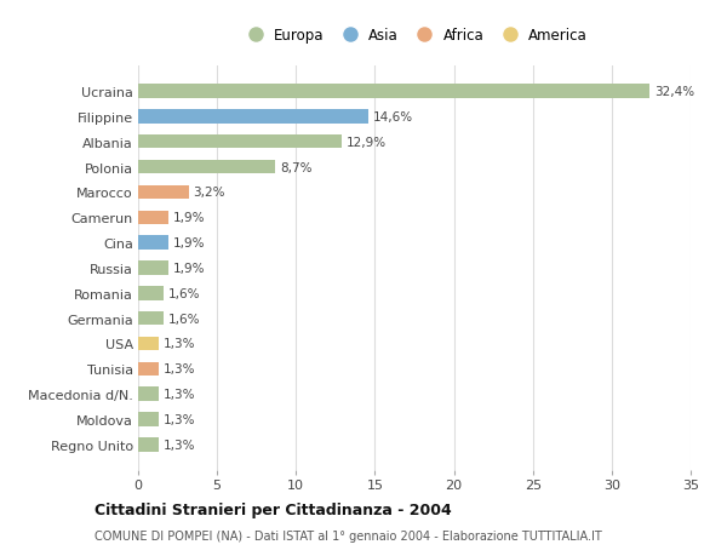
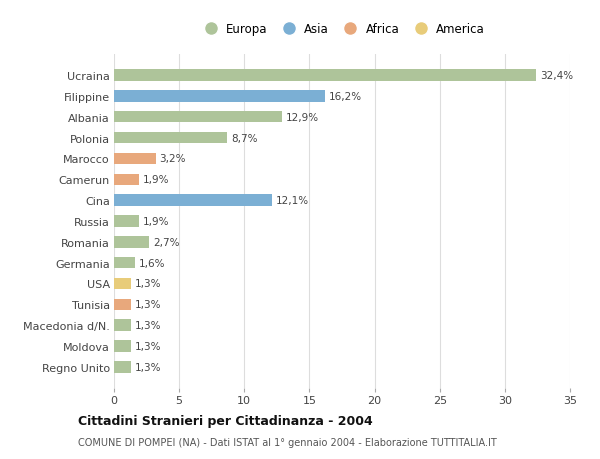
Filippine: 14,6% -> 16,2%
Cina: 1,9% -> 12,1%
Romania: 1,6% -> 2,7%
